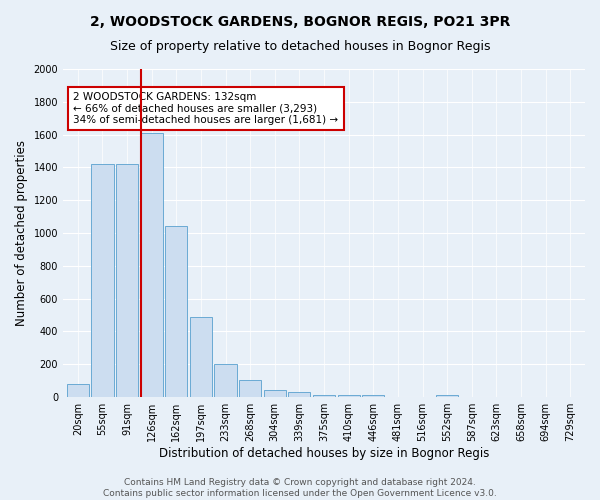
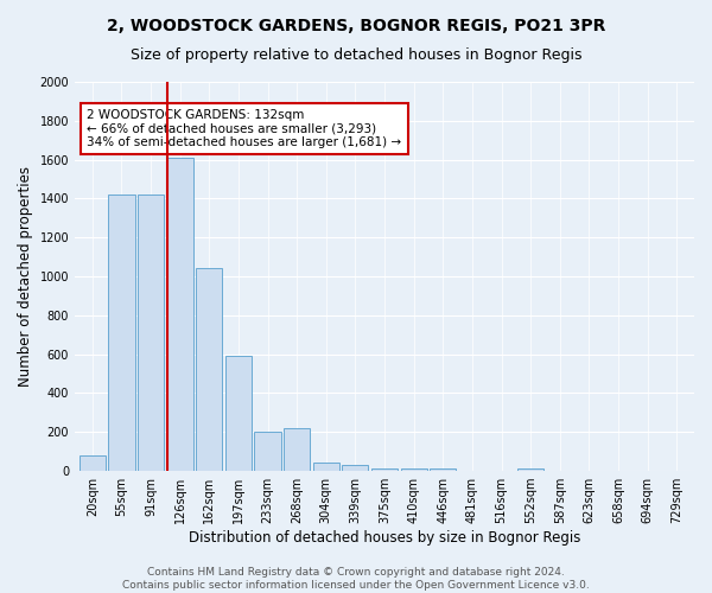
197sqm: 490 -> 590
268sqm: 100 -> 220
